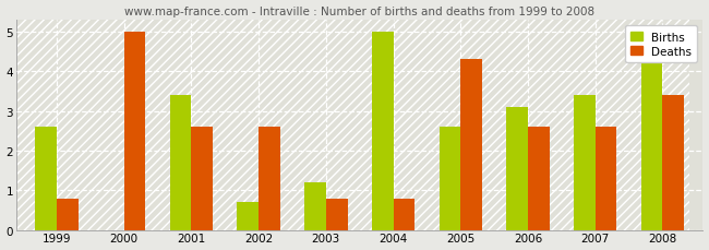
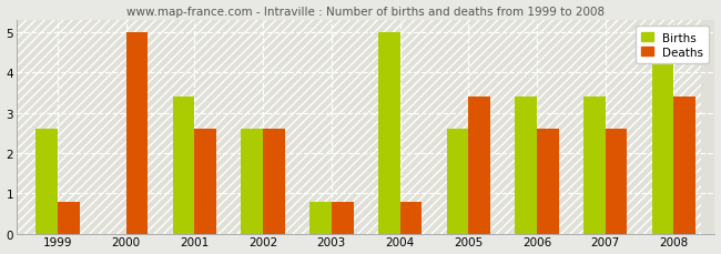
Births/2002: 0.7 -> 2.6
Births/2003: 1.2 -> 0.8
Deaths/2005: 4.3 -> 3.4
Births/2006: 3.1 -> 3.4
